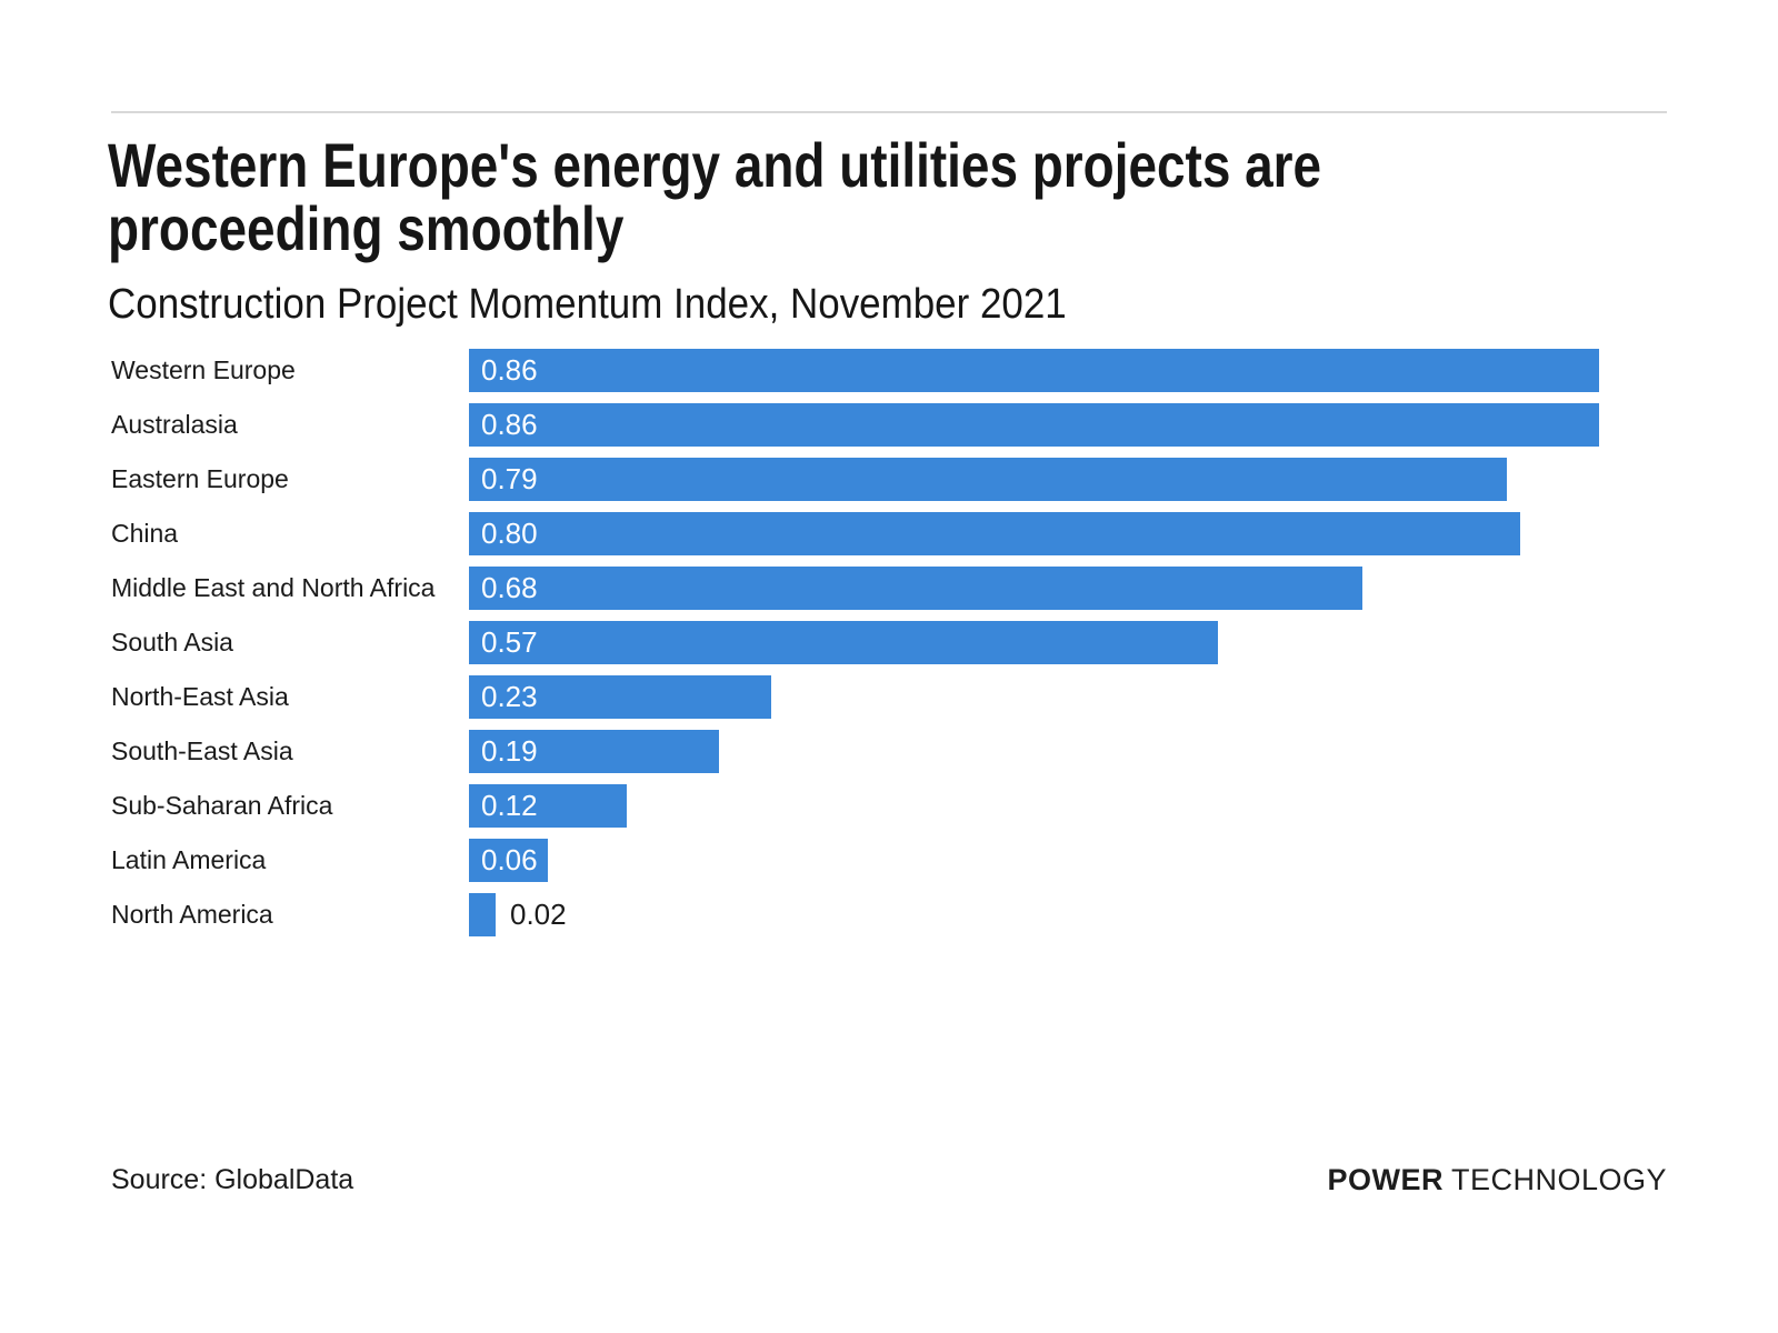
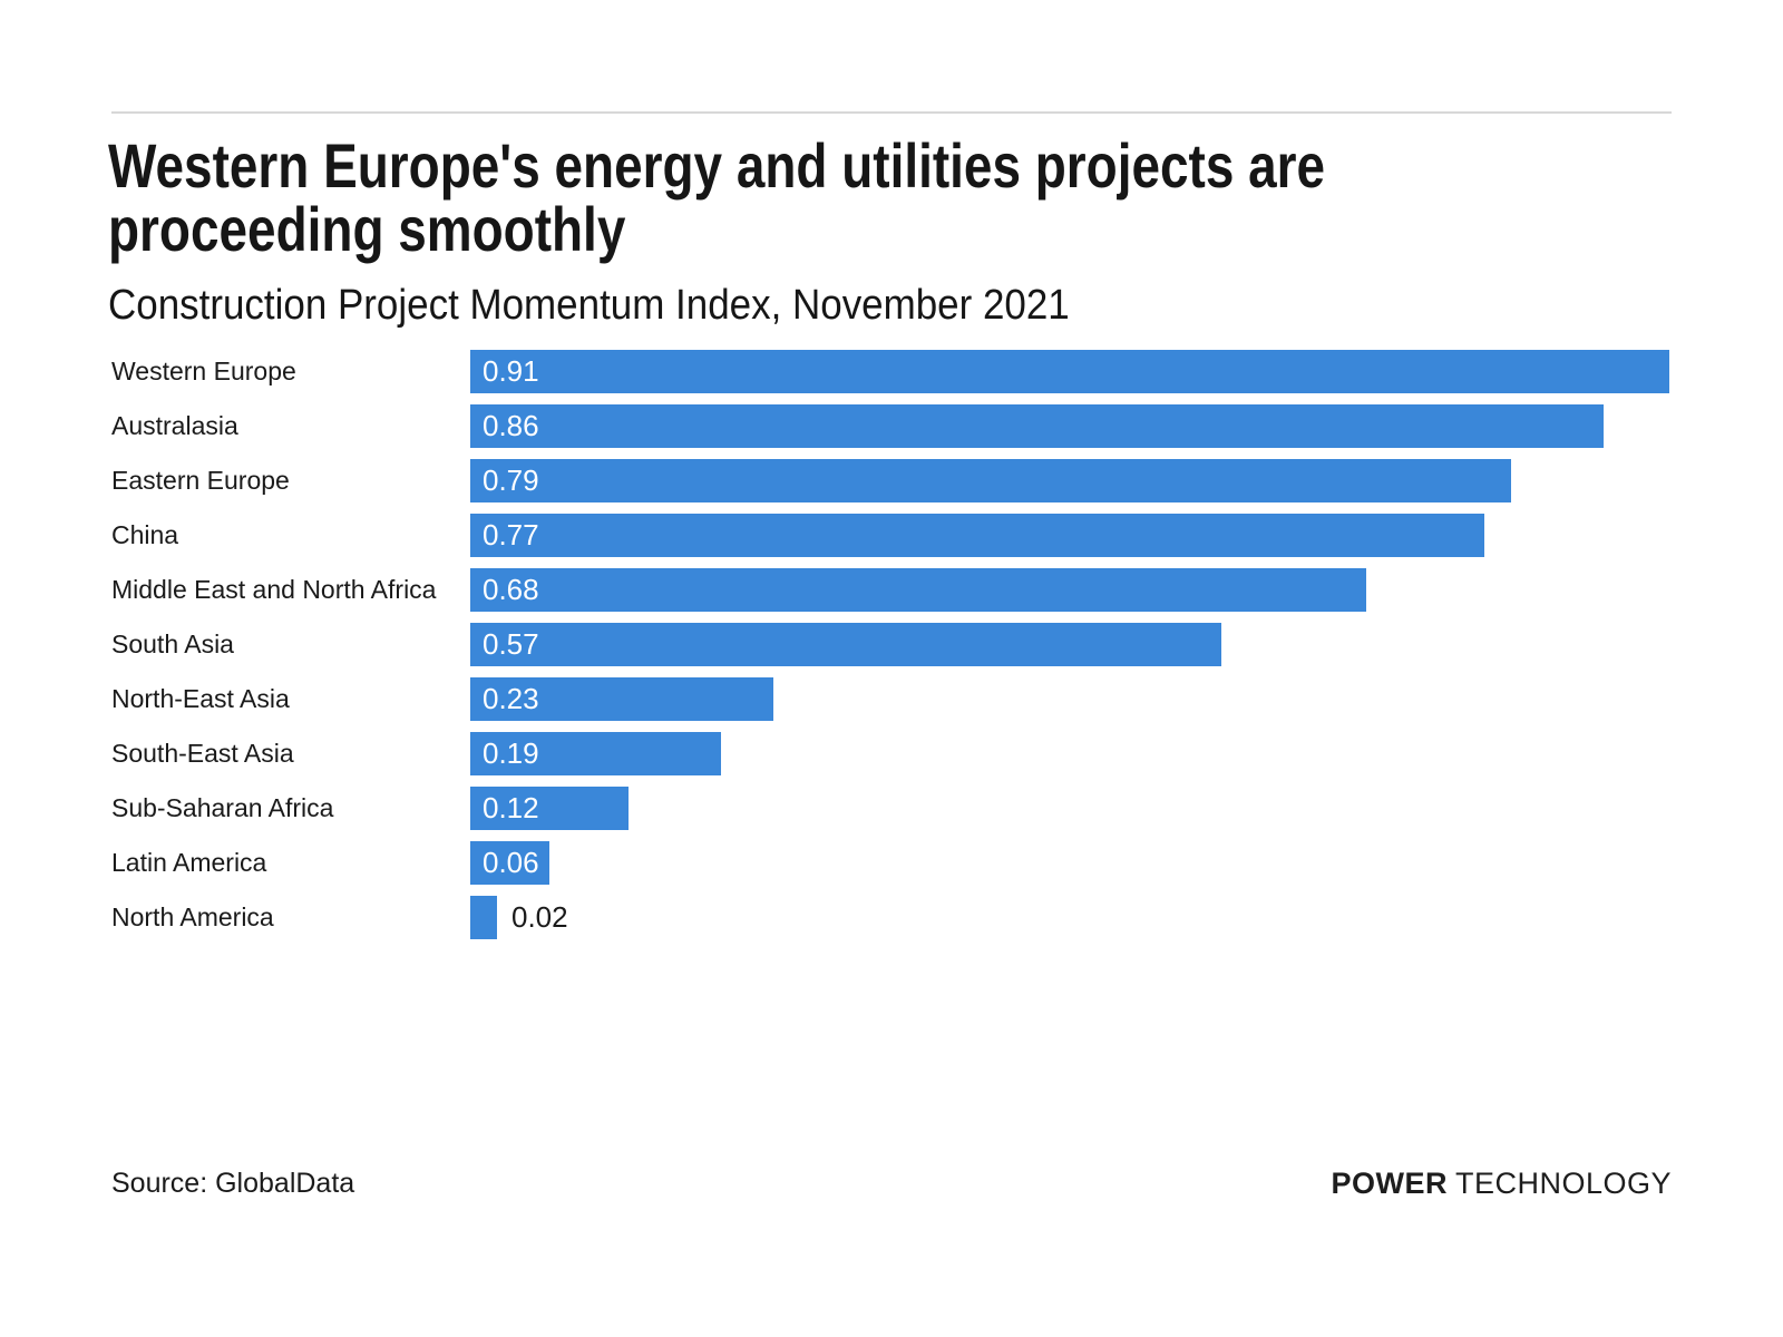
Western Europe: 0.86 -> 0.91
China: 0.80 -> 0.77
